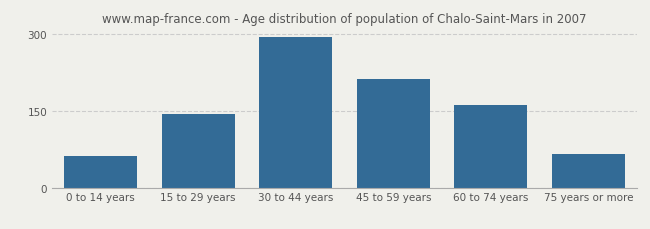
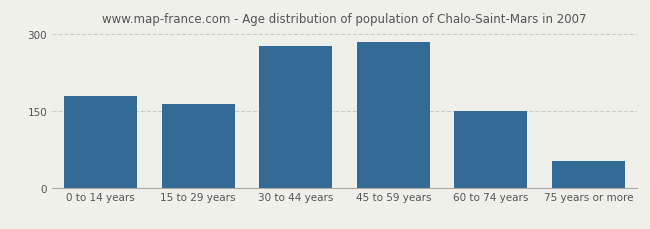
0 to 14 years: 62 -> 178
15 to 29 years: 144 -> 163
30 to 44 years: 294 -> 277
45 to 59 years: 212 -> 285
60 to 74 years: 162 -> 149
75 years or more: 66 -> 52
